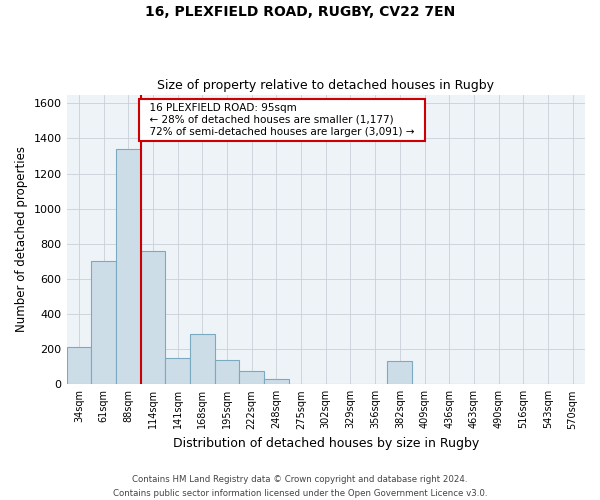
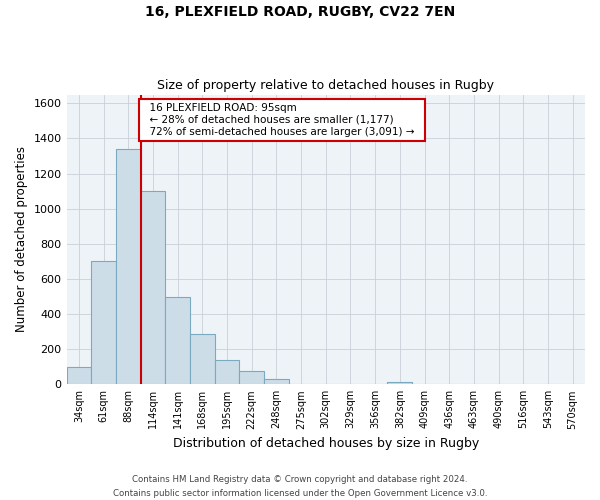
34sqm: 210 -> 100
114sqm: 760 -> 1100
141sqm: 150 -> 500
382sqm: 130 -> 20
